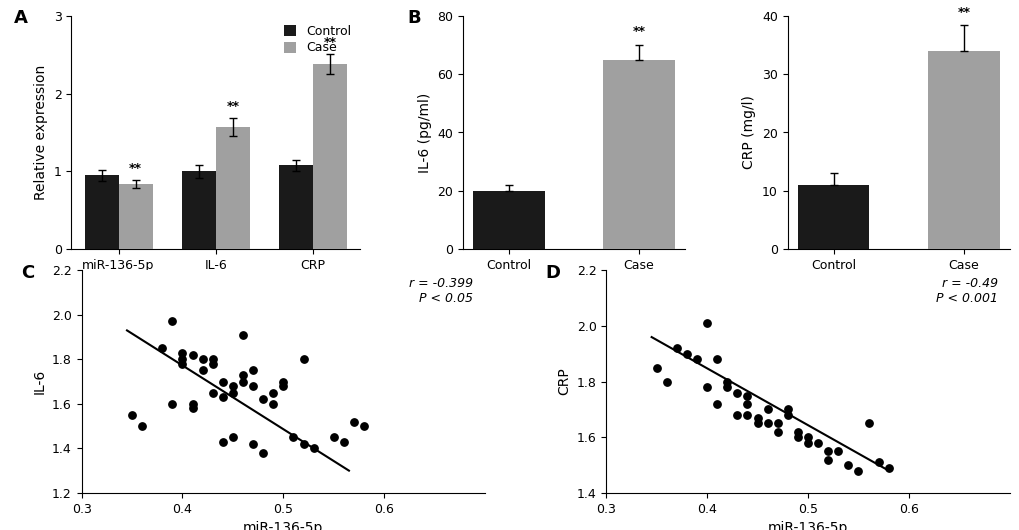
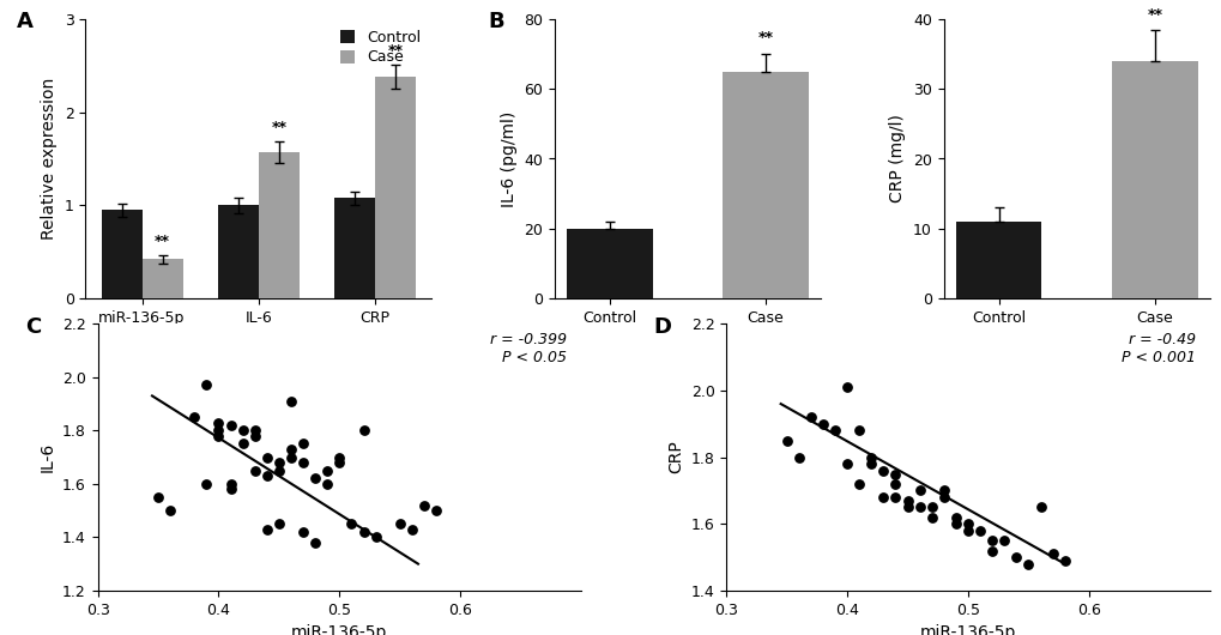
Case/miR-136-5p: 0.84 -> 0.42
